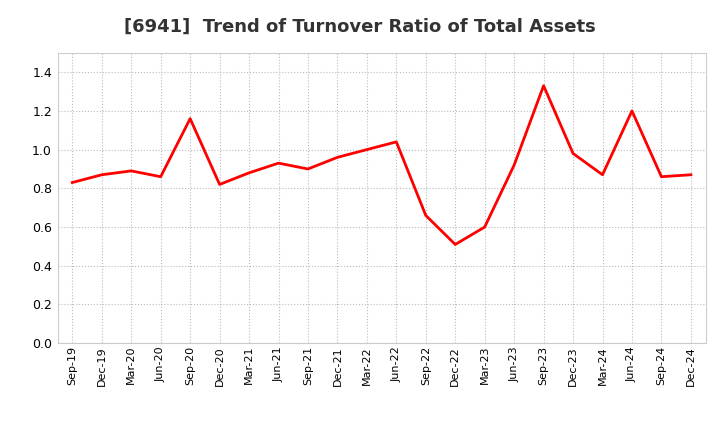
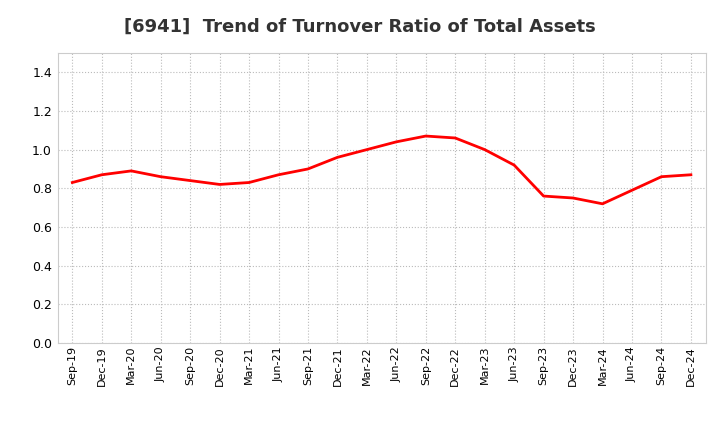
Sep-20: 1.16 -> 0.84
Mar-21: 0.88 -> 0.83
Jun-21: 0.93 -> 0.87
Sep-22: 0.66 -> 1.07
Dec-22: 0.51 -> 1.06
Mar-23: 0.60 -> 1.00
Sep-23: 1.33 -> 0.76
Dec-23: 0.98 -> 0.75
Mar-24: 0.87 -> 0.72
Jun-24: 1.20 -> 0.79
